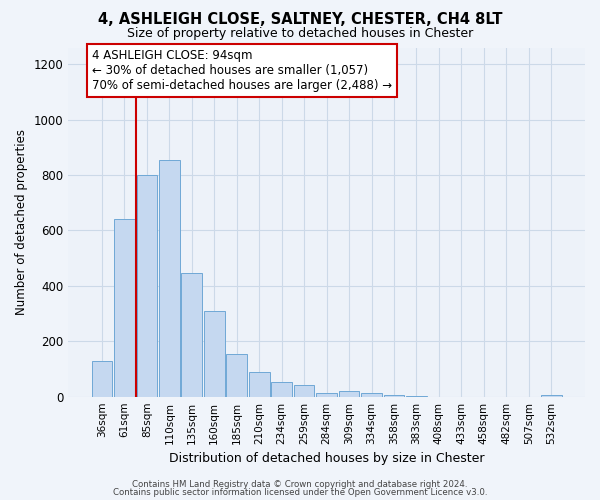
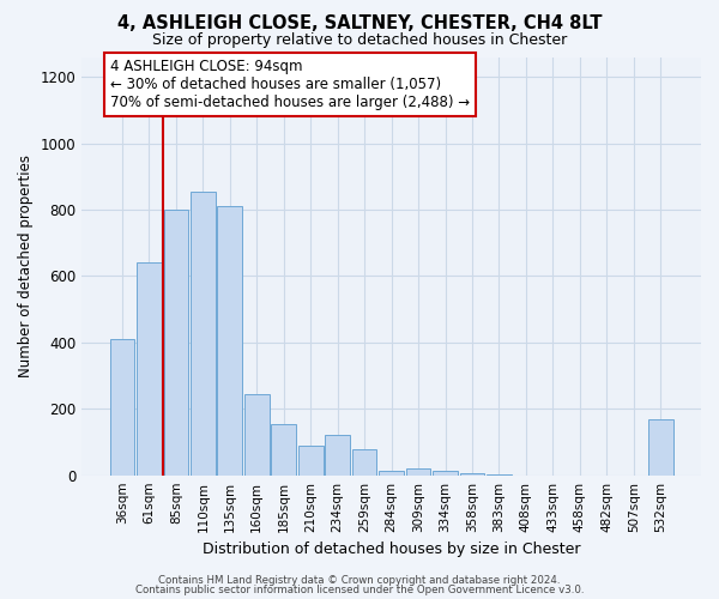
36sqm: 130 -> 410
135sqm: 445 -> 810
160sqm: 310 -> 245
234sqm: 52 -> 120
259sqm: 42 -> 80
532sqm: 5 -> 170
